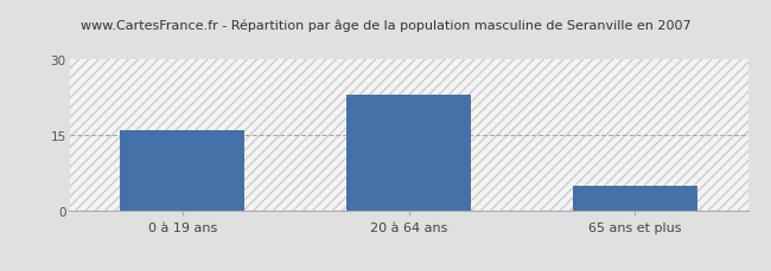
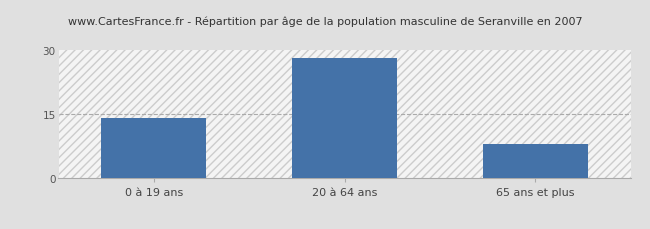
0 à 19 ans: 16 -> 14
20 à 64 ans: 23 -> 28
65 ans et plus: 5 -> 8
